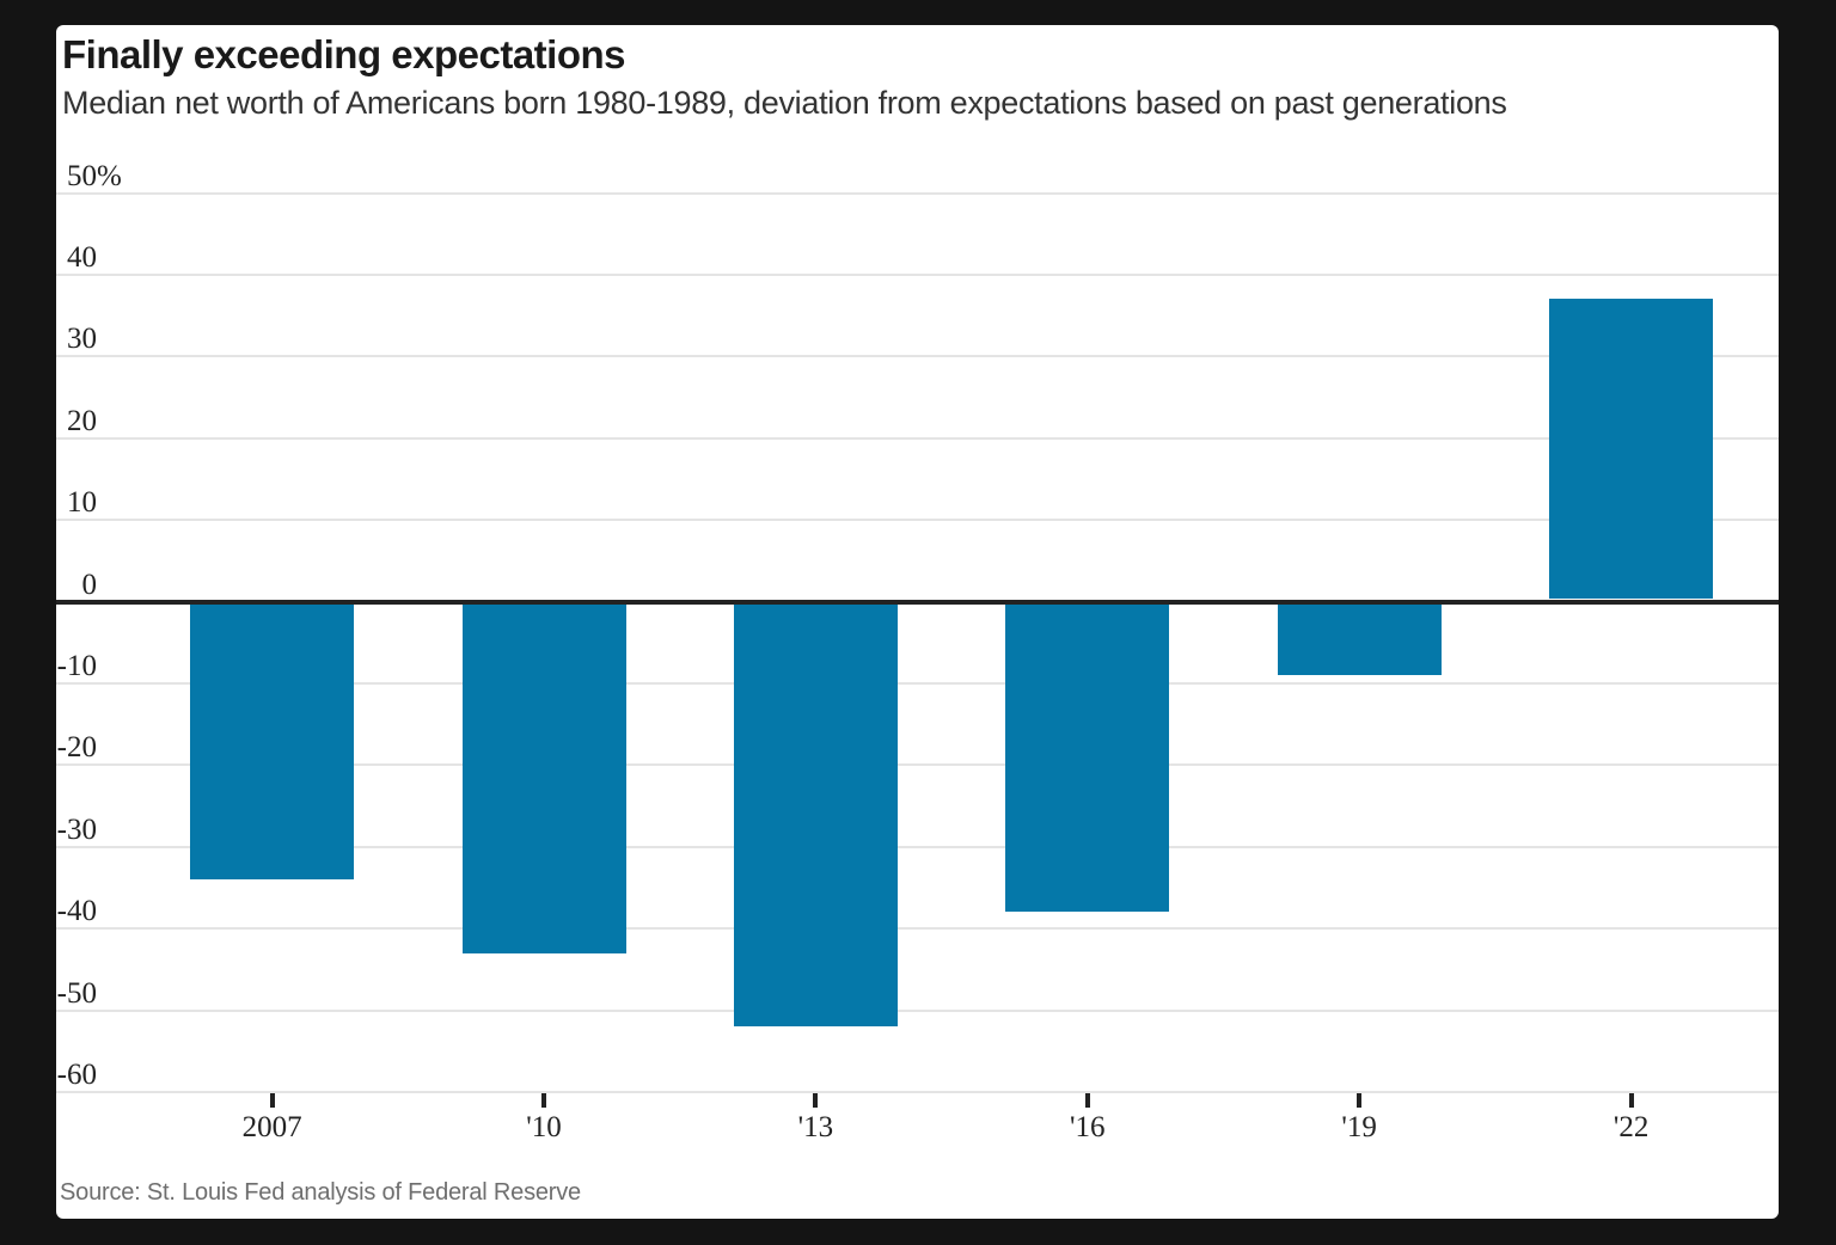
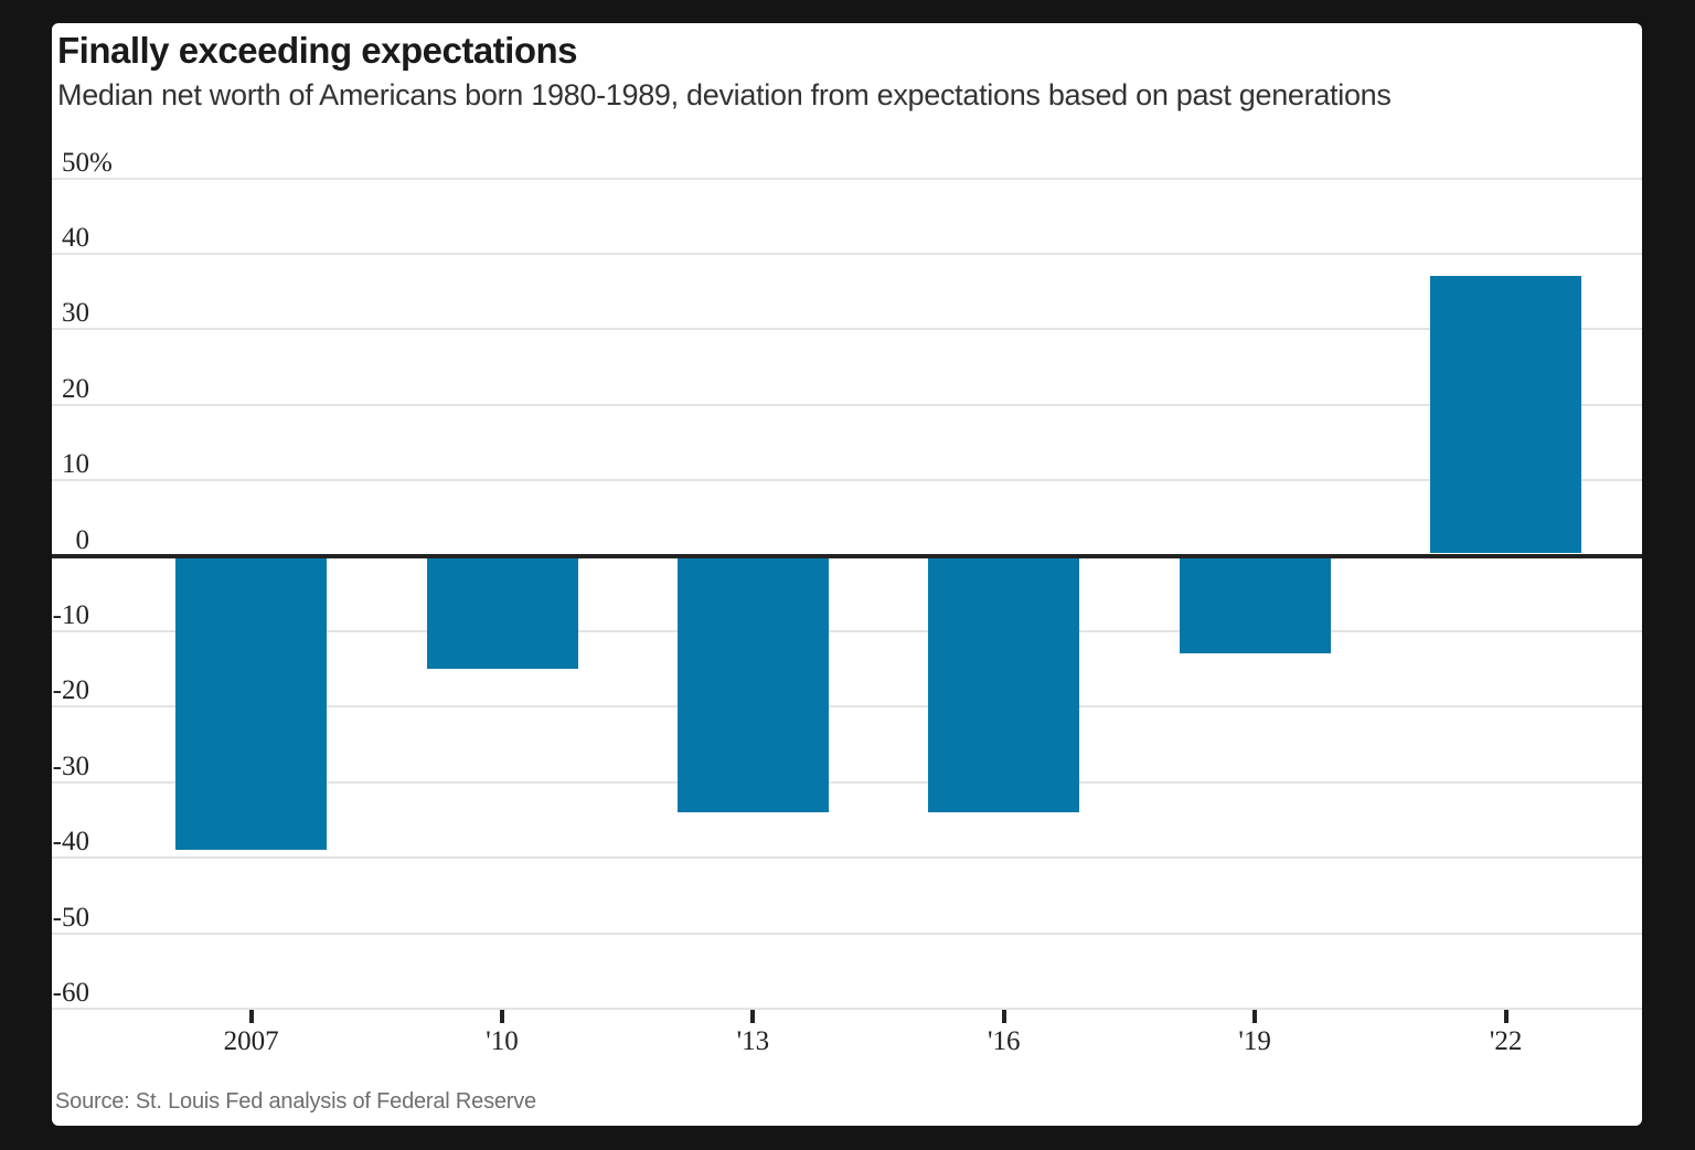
2007: -34 -> -39
'10: -43 -> -15
'13: -52 -> -34
'16: -38 -> -34
'19: -9 -> -13
